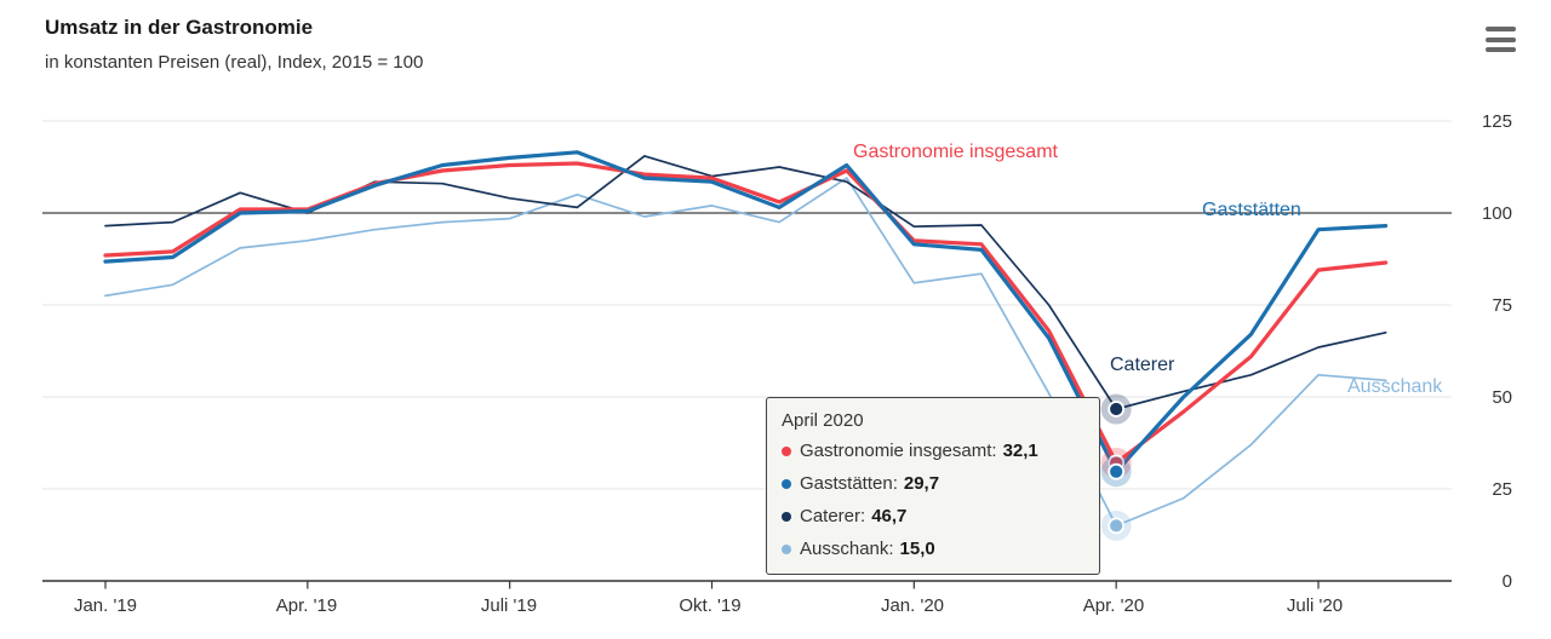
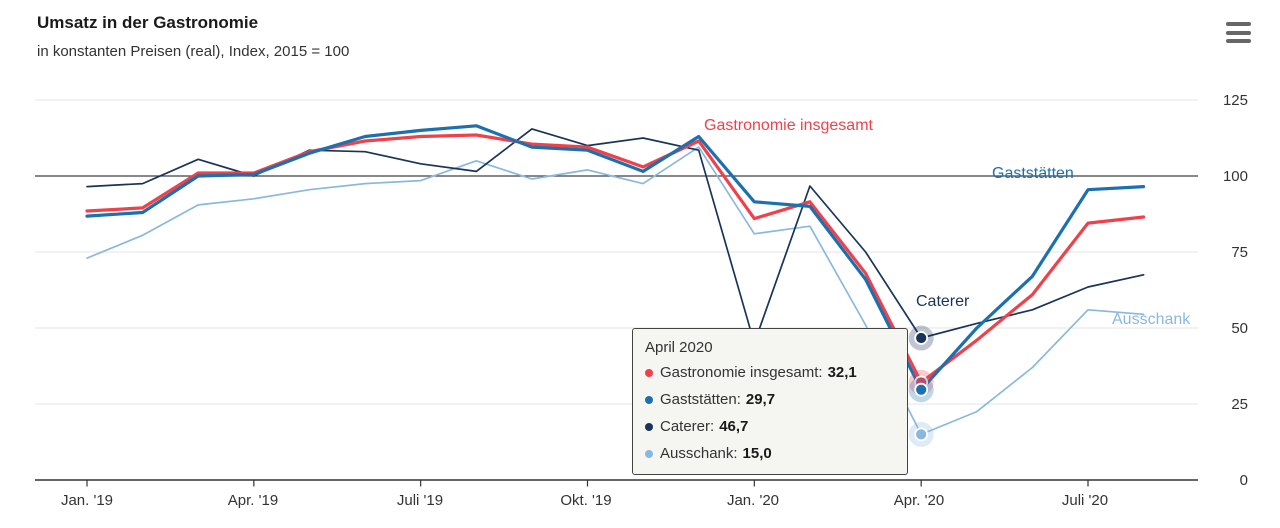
Ausschank/Jan. '19: 78 -> 73
Gastronomie insgesamt/Jan. '20: 92 -> 86
Caterer/Jan. '20: 96 -> 45
